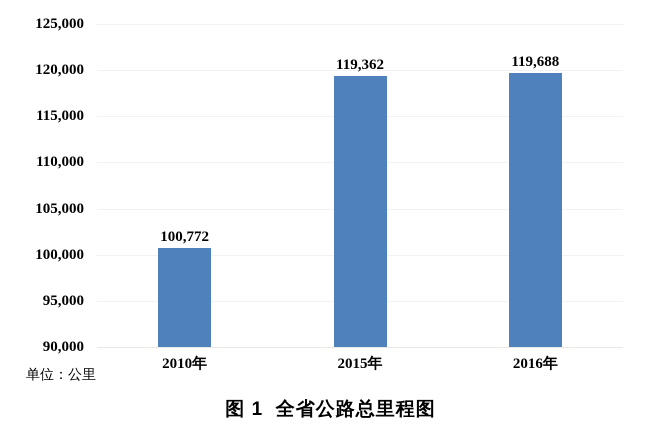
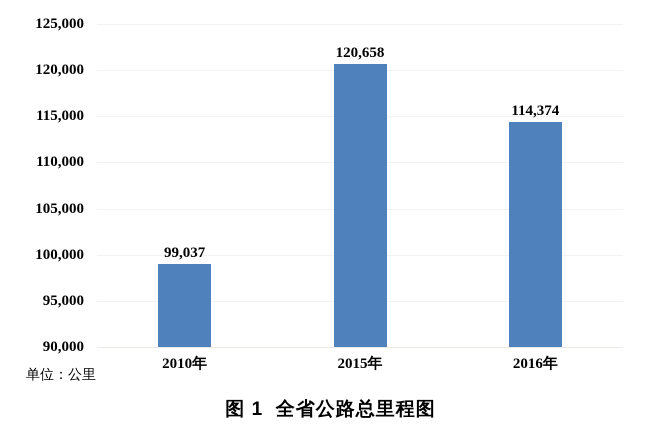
2010年: 100,772 -> 99,037
2015年: 119,362 -> 120,658
2016年: 119,688 -> 114,374
